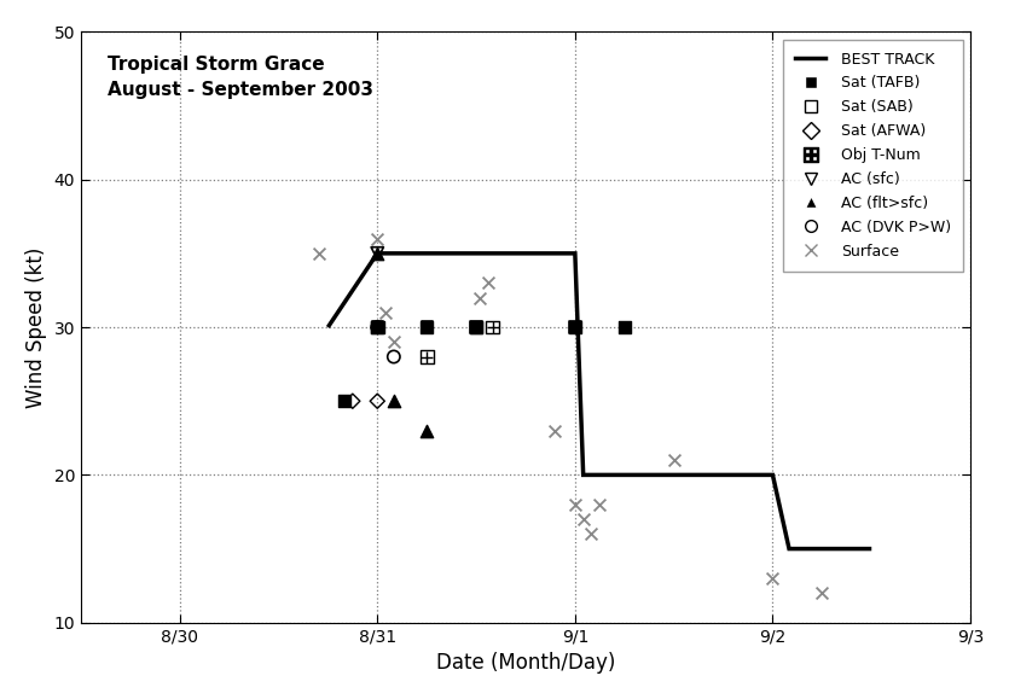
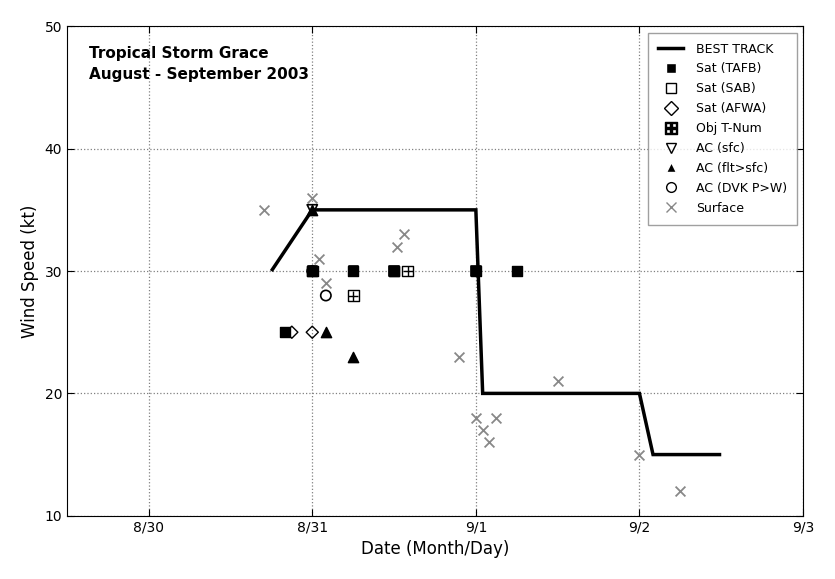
Surface/9/2: 13 -> 15
